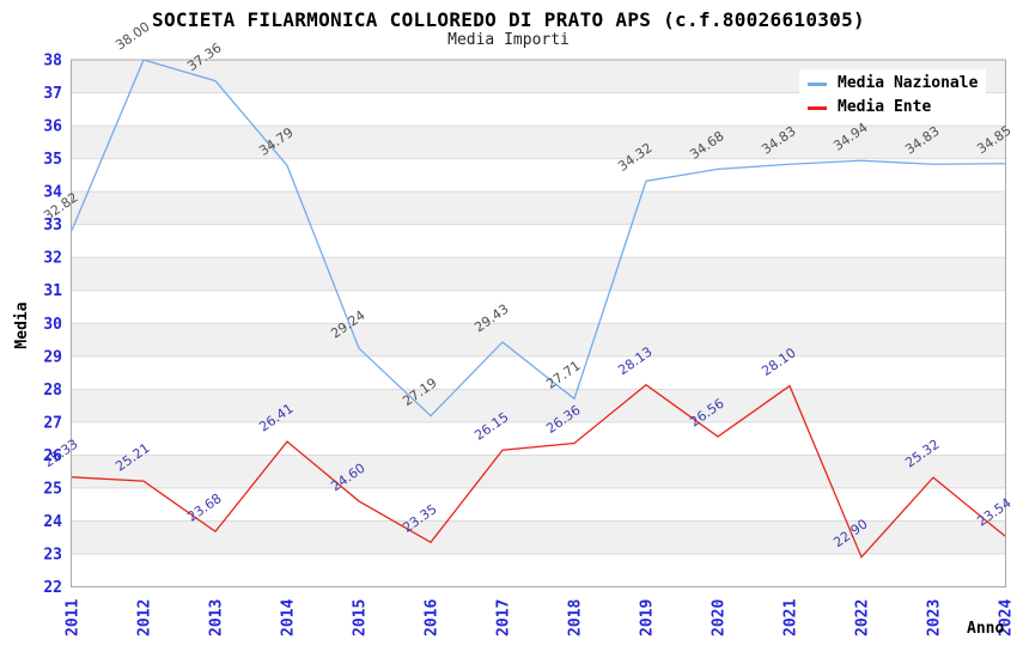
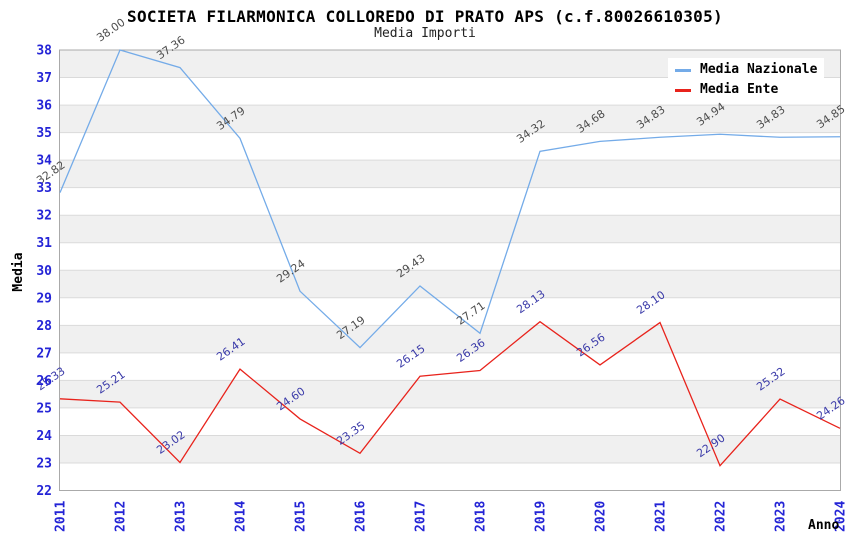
Media Ente/2013: 23.68 -> 23.02
Media Ente/2024: 23.54 -> 24.26
